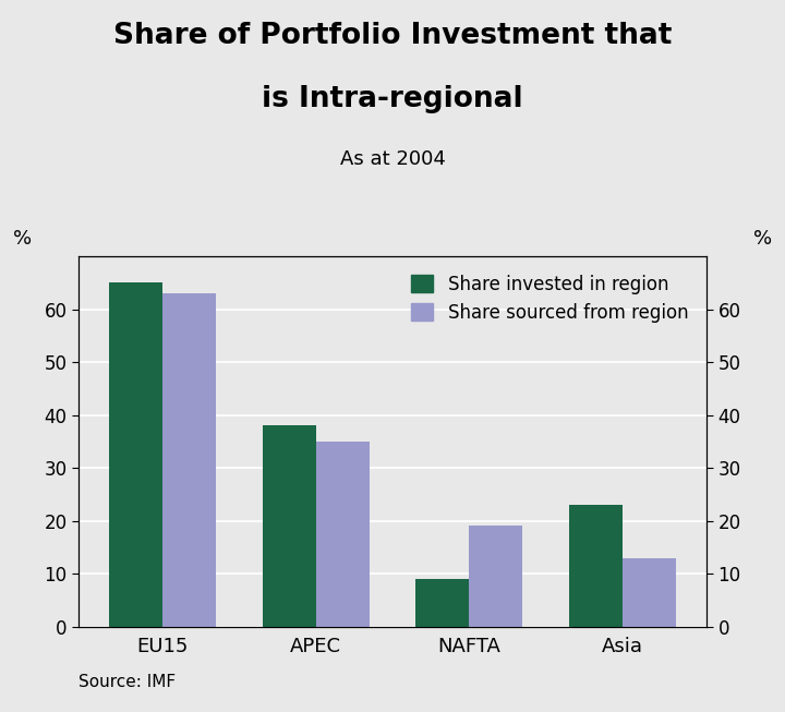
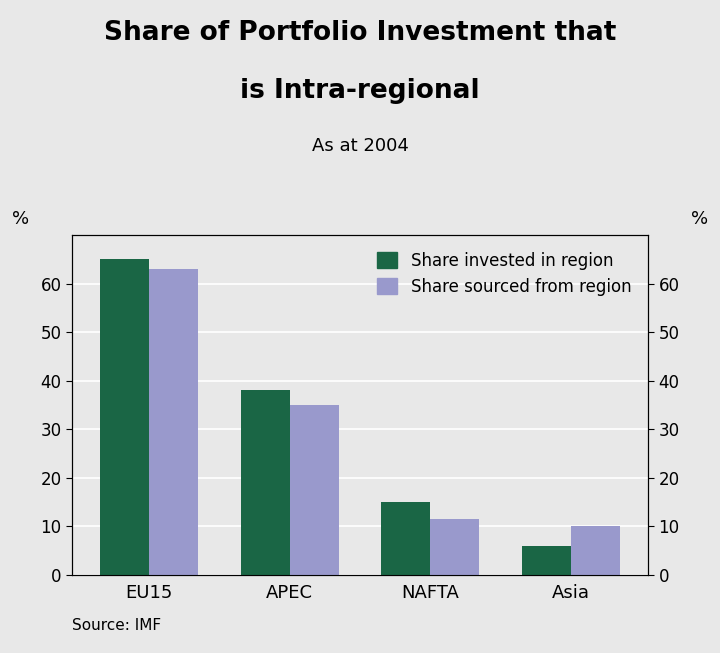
Share invested in region/NAFTA: 9 -> 15
Share sourced from region/NAFTA: 19.0 -> 11.5
Share invested in region/Asia: 23 -> 6
Share sourced from region/Asia: 13.0 -> 10.0
